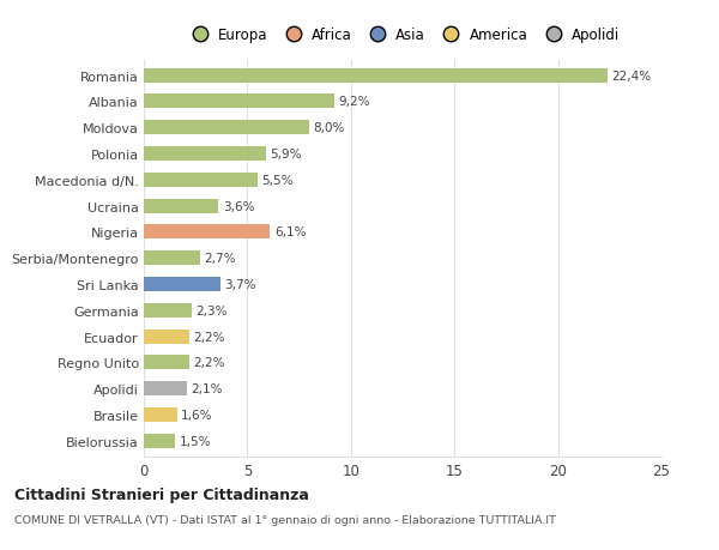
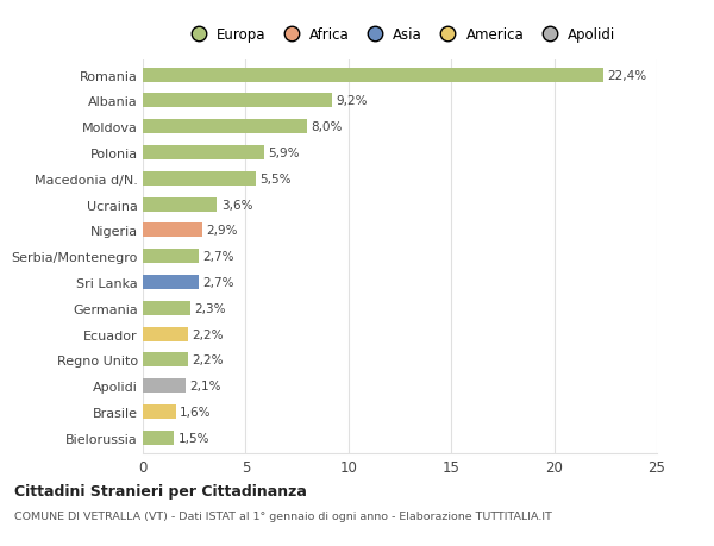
Nigeria: 6,1% -> 2,9%
Sri Lanka: 3,7% -> 2,7%
